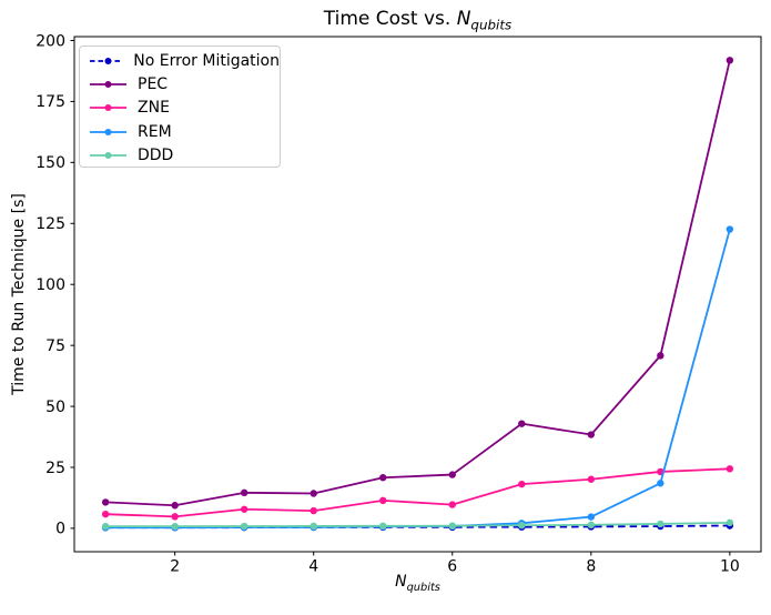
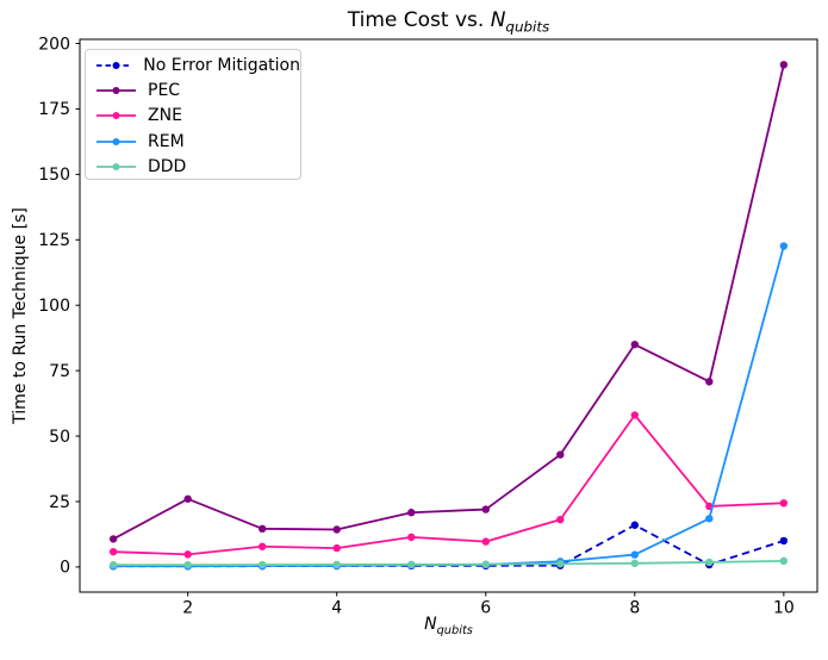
PEC/2: 9 -> 26
No Error Mitigation/8: 1 -> 16
PEC/8: 38 -> 85
ZNE/8: 20 -> 58
No Error Mitigation/10: 1 -> 10
